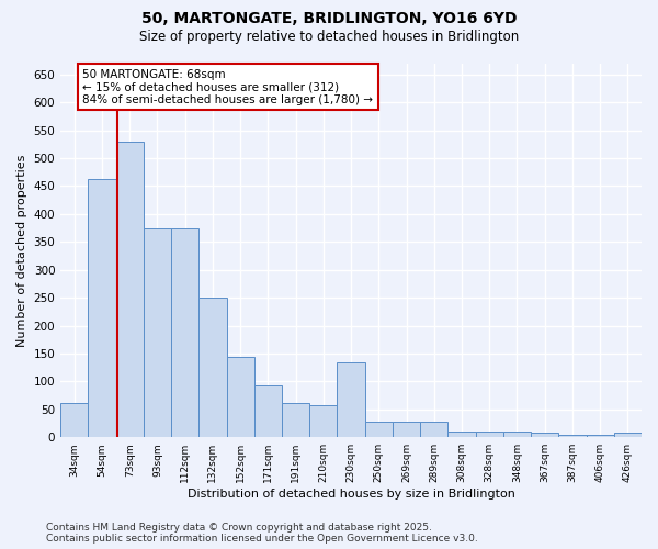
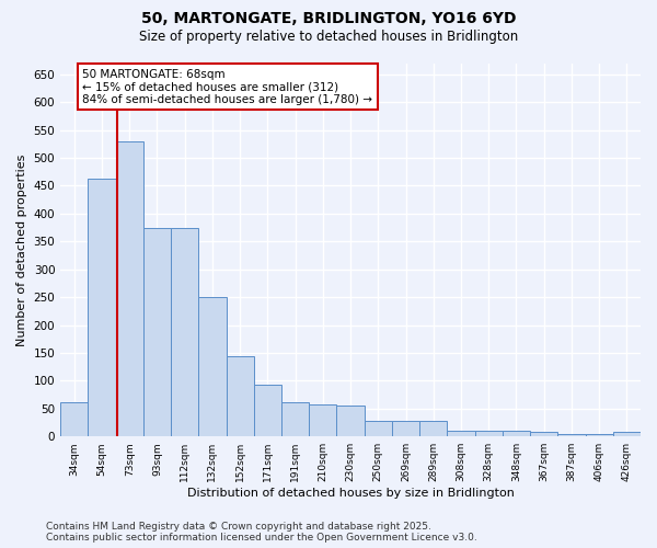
230sqm: 134 -> 55
